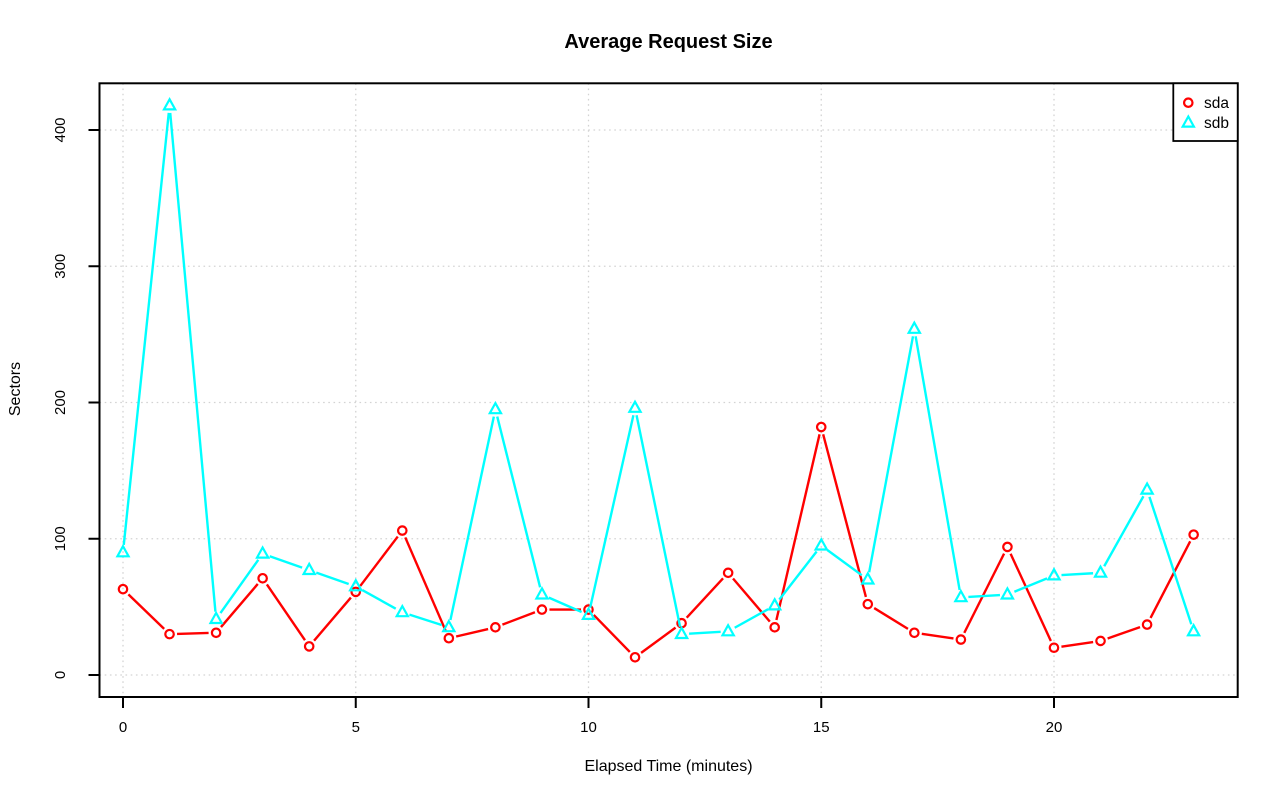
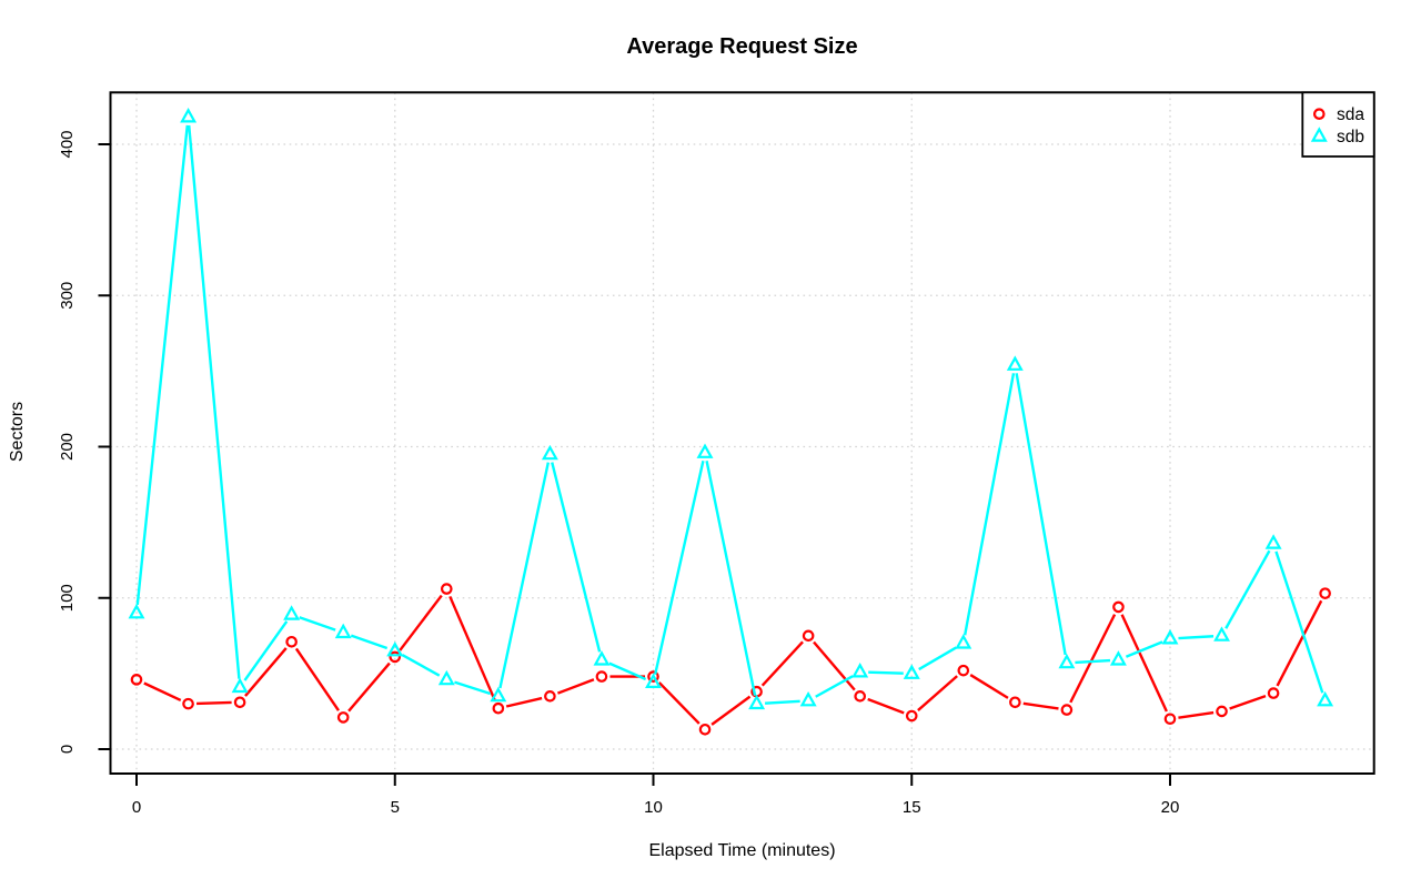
sda/0: 63 -> 46
sda/15: 182 -> 22
sdb/15: 95 -> 50
